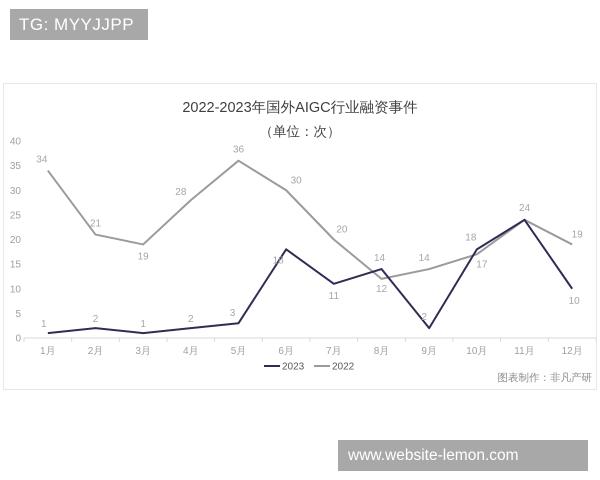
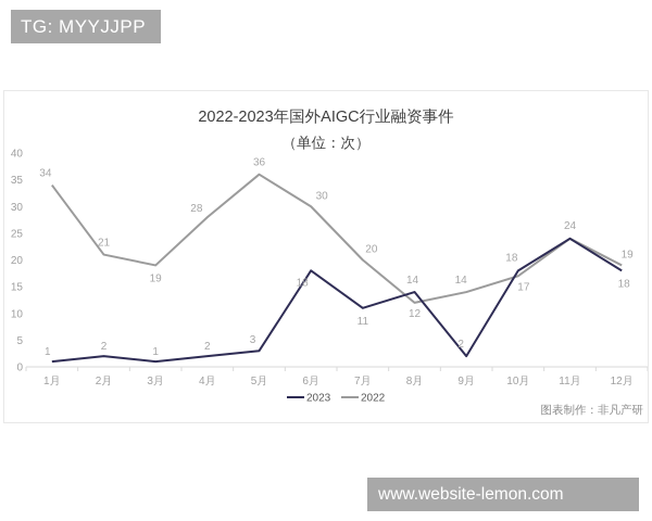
2023/12月: 10 -> 18
